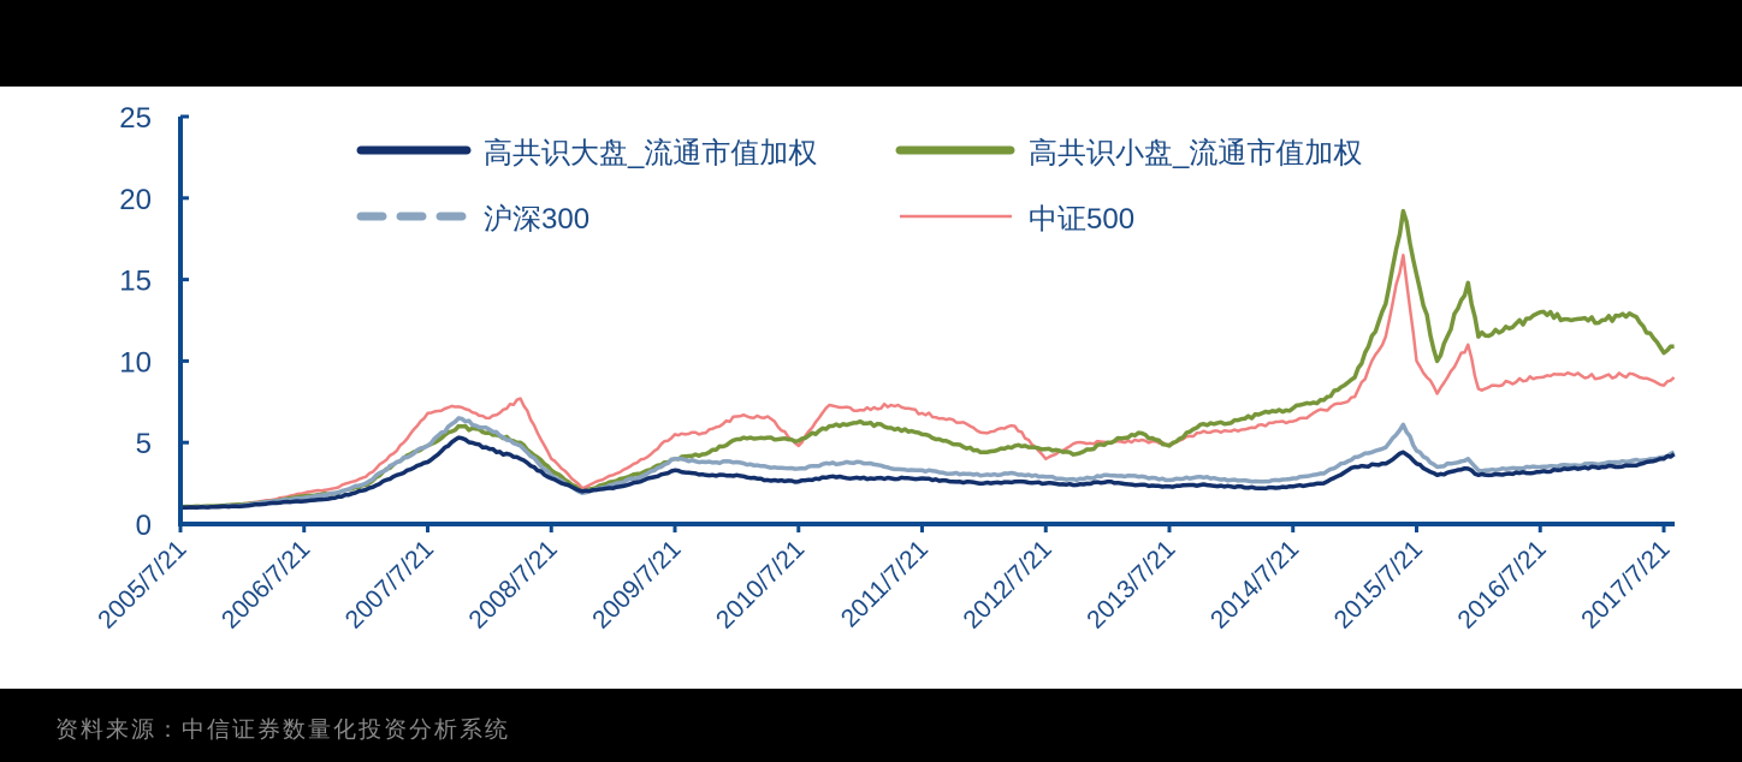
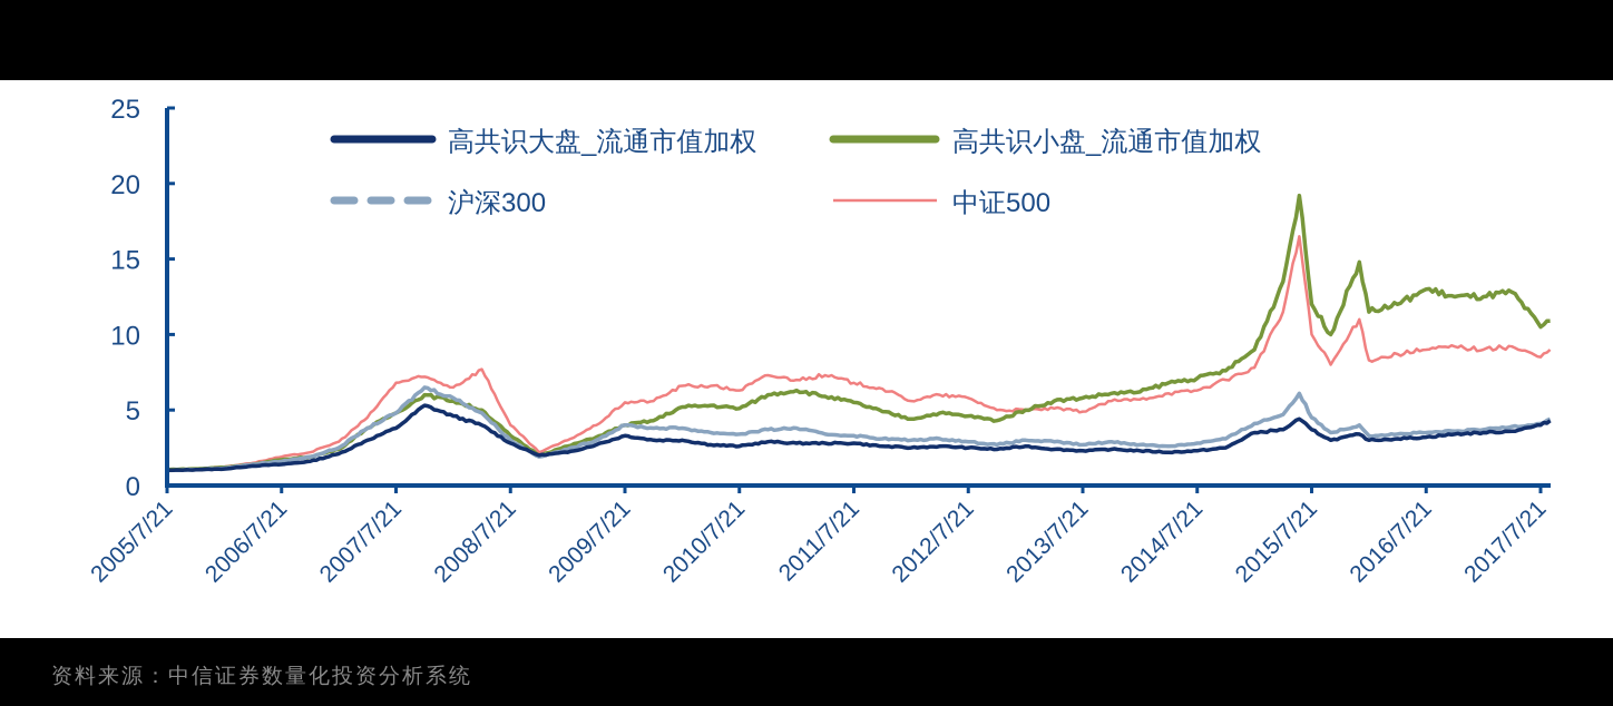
中证500/2010/7/21: 4.8 -> 6.3
中证500/2012/7/21: 4.0 -> 5.8
高共识小盘_流通市值加权/2013/7/21: 4.8 -> 5.8
高共识小盘_流通市值加权/2015/7/21: 15.3 -> 12.0
